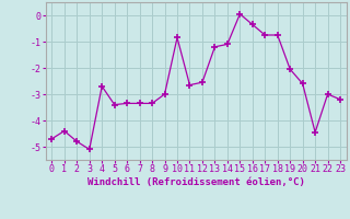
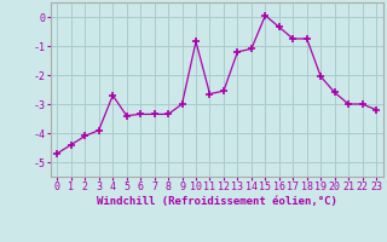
2: -4.80 -> -4.10
3: -5.10 -> -3.90
21: -4.45 -> -3.00
